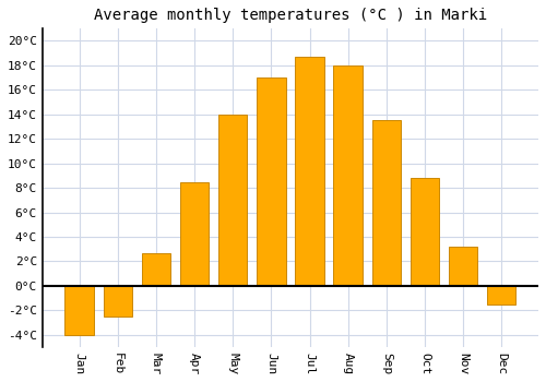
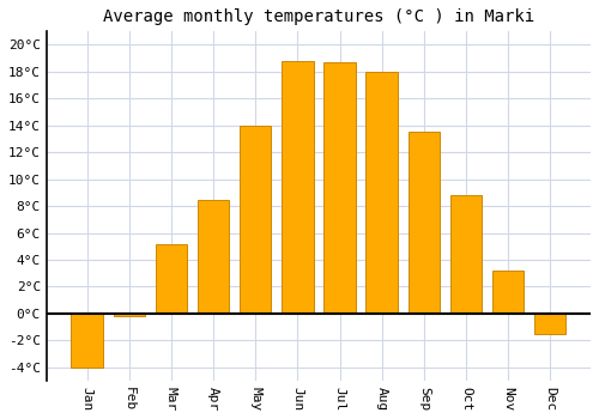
Feb: -2.5°C -> -0.2°C
Mar: 2.7°C -> 5.2°C
Jun: 17.0°C -> 18.8°C
